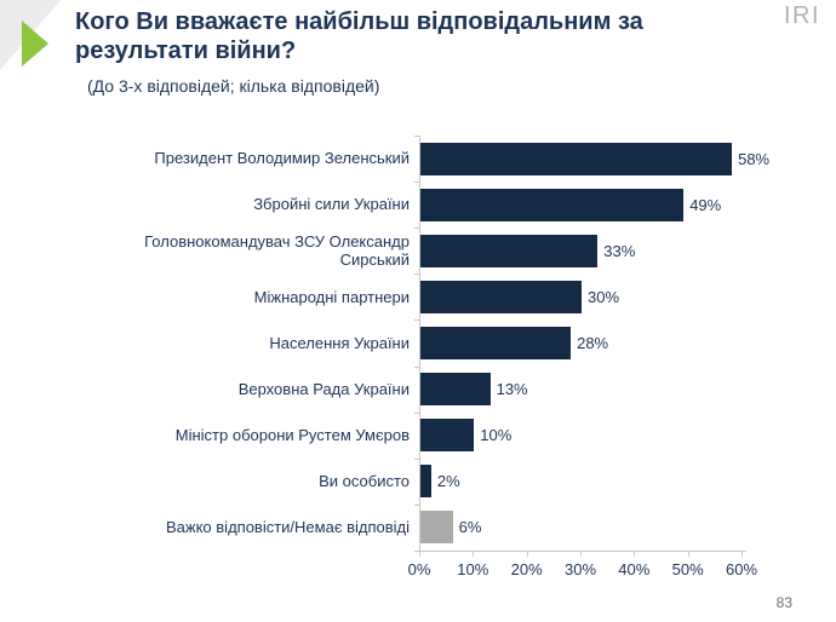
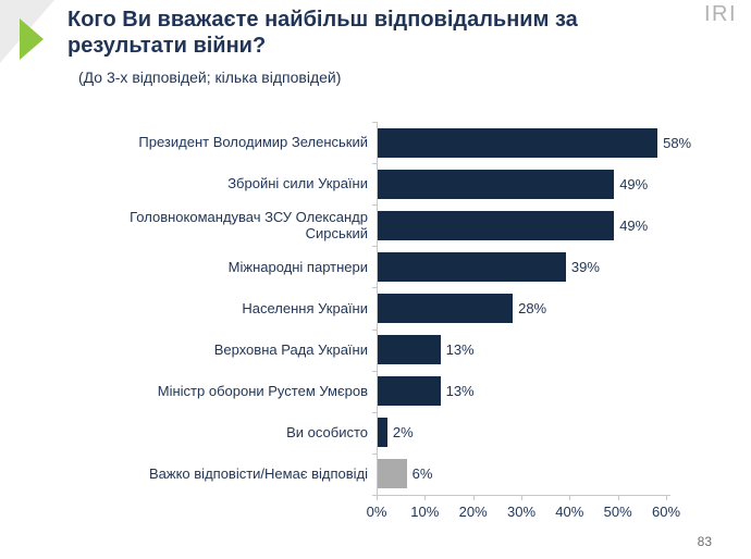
Головнокомандувач ЗСУ Олександр Сирський: 33% -> 49%
Міжнародні партнери: 30% -> 39%
Міністр оборони Рустем Умєров: 10% -> 13%
